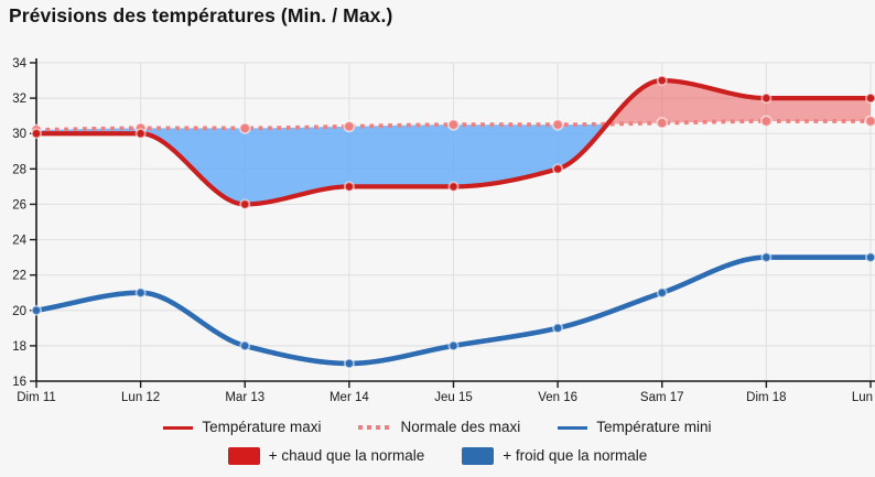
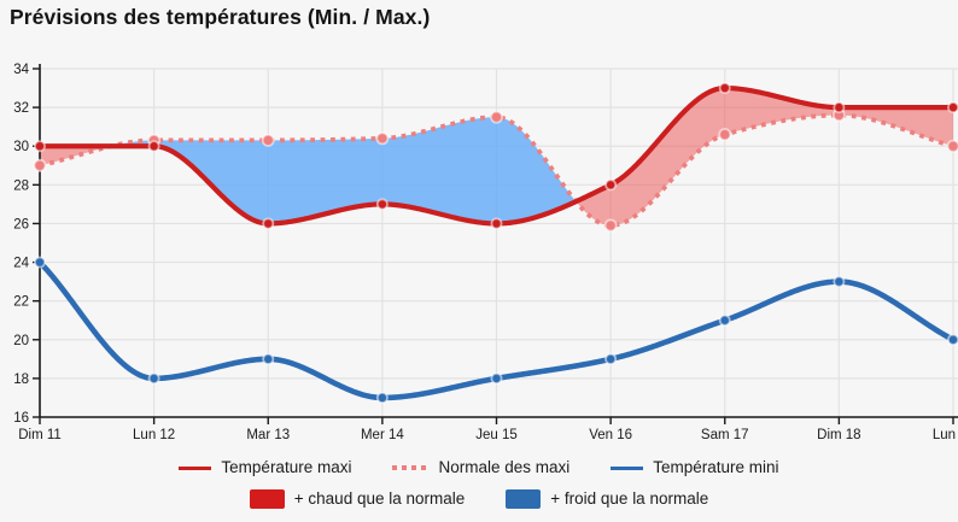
Normale des maxi/Dim 11: 30.2 -> 29.0
Température mini/Dim 11: 20 -> 24
Température mini/Lun 12: 21 -> 18
Température mini/Mar 13: 18 -> 19
Température maxi/Jeu 15: 27 -> 26
Normale des maxi/Jeu 15: 30.5 -> 31.5
Normale des maxi/Ven 16: 30.5 -> 25.9
Normale des maxi/Dim 18: 30.7 -> 31.6
Normale des maxi/Lun: 30.7 -> 30.0
Température mini/Lun: 23 -> 20
